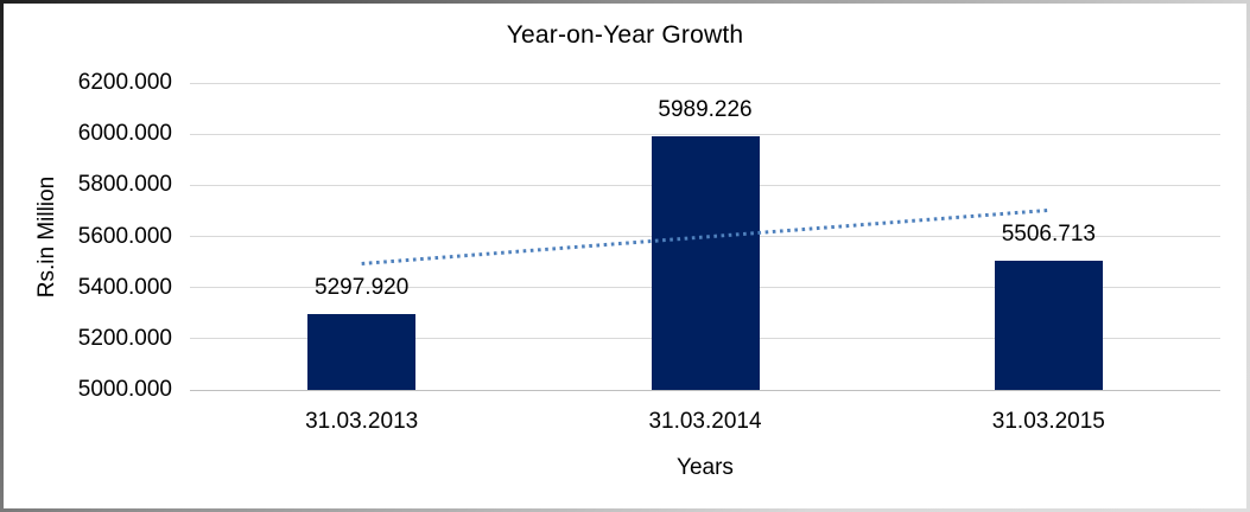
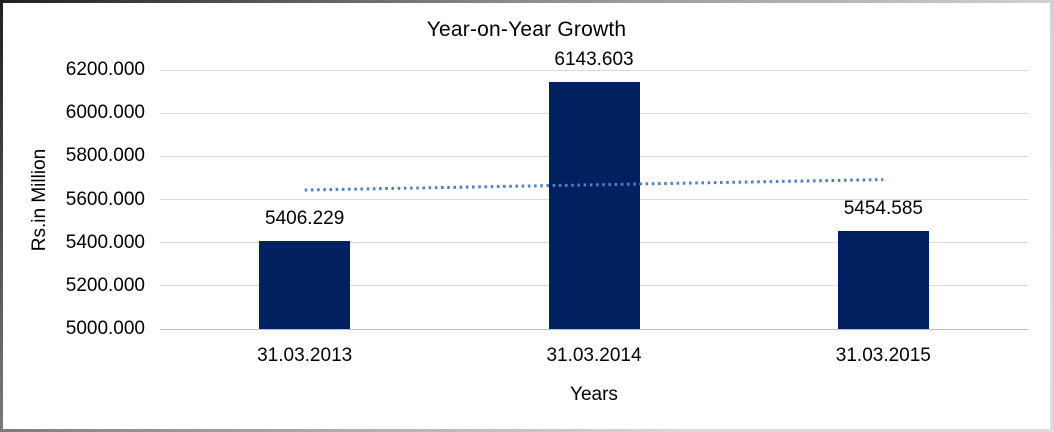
31.03.2013: 5297.920 -> 5406.229
31.03.2014: 5989.226 -> 6143.603
31.03.2015: 5506.713 -> 5454.585
